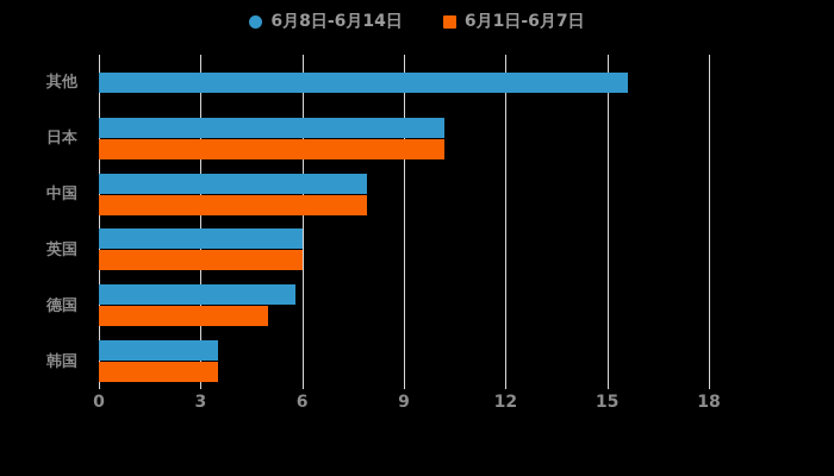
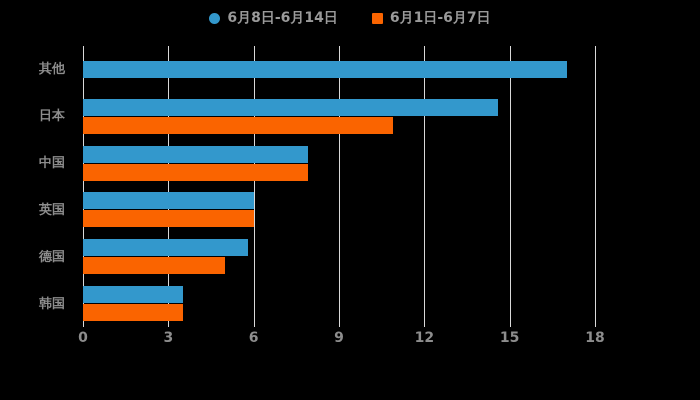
6月8日-6月14日/其他: 15.6 -> 17.0
6月8日-6月14日/日本: 10.2 -> 14.6
6月1日-6月7日/日本: 10.2 -> 10.9
